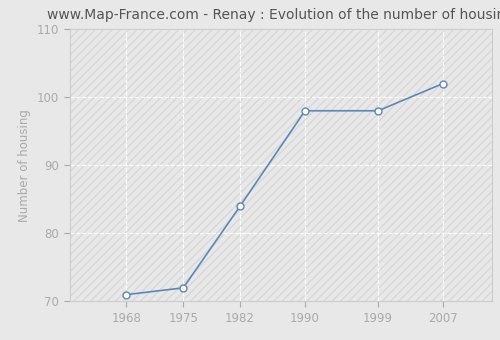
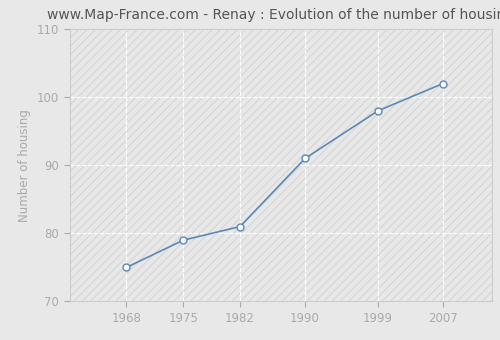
1968: 71 -> 75
1975: 72 -> 79
1982: 84 -> 81
1990: 98 -> 91
